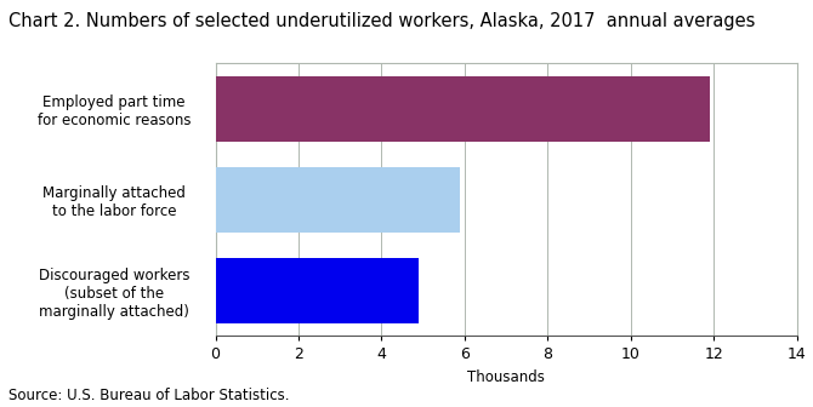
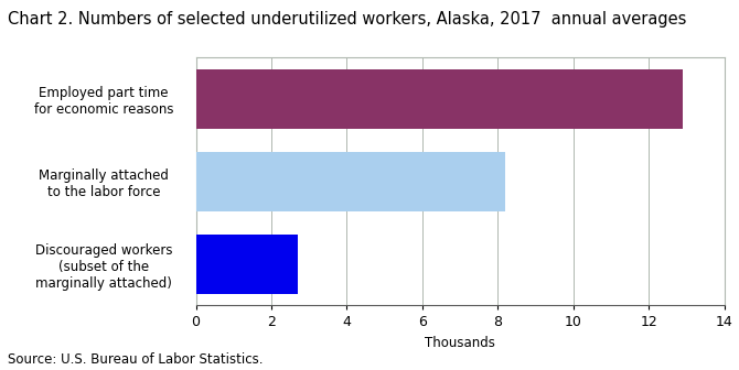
Employed part time for economic reasons: 11.9 -> 12.9
Marginally attached to the labor force: 5.9 -> 8.2
Discouraged workers (subset of the marginally attached): 4.9 -> 2.7
